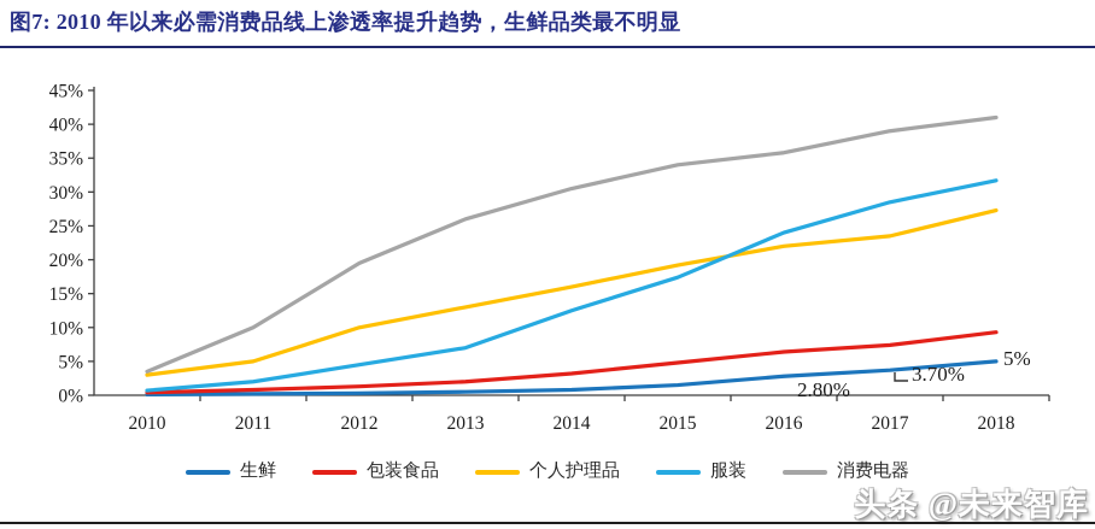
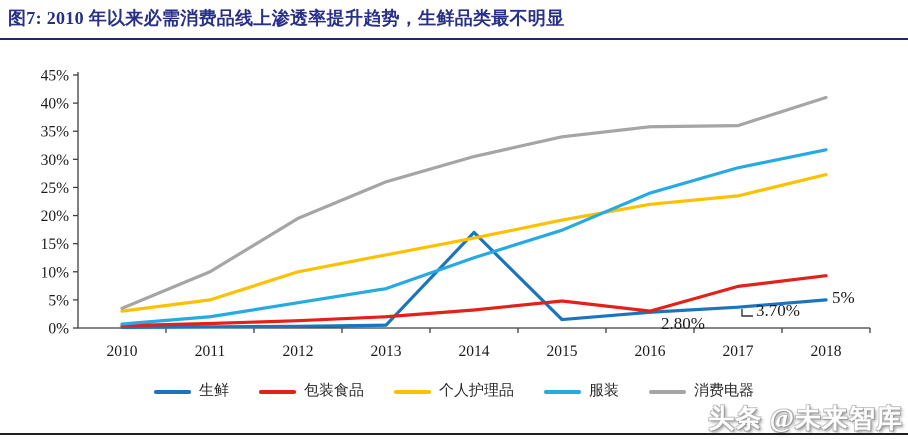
生鲜/2014: 1% -> 17%
包装食品/2016: 6% -> 3%
消费电器/2017: 39% -> 36%
